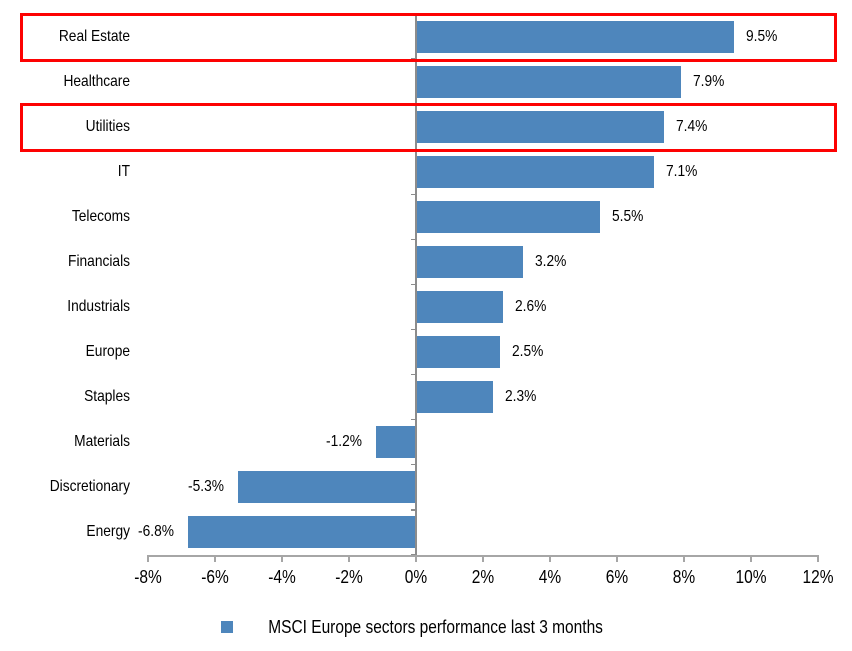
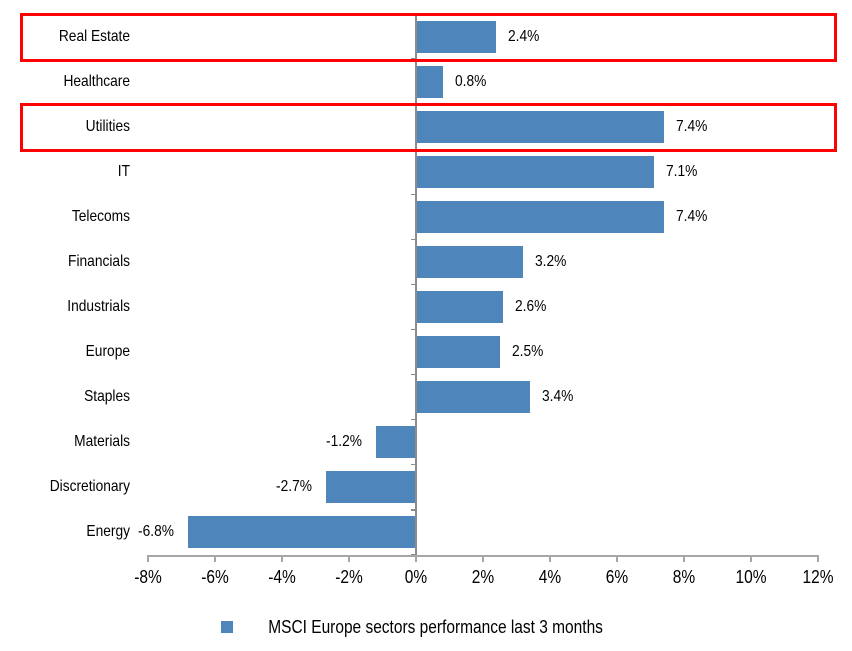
Real Estate: 9.5% -> 2.4%
Healthcare: 7.9% -> 0.8%
Telecoms: 5.5% -> 7.4%
Staples: 2.3% -> 3.4%
Discretionary: -5.3% -> -2.7%
